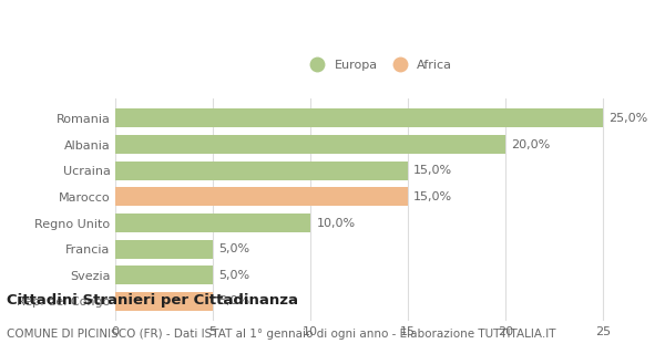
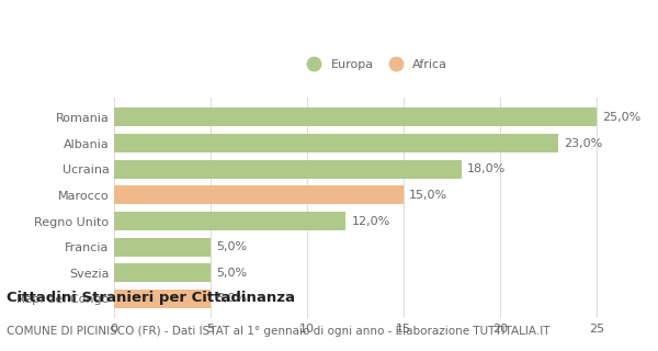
Albania: 20,0% -> 23,0%
Ucraina: 15,0% -> 18,0%
Regno Unito: 10,0% -> 12,0%
